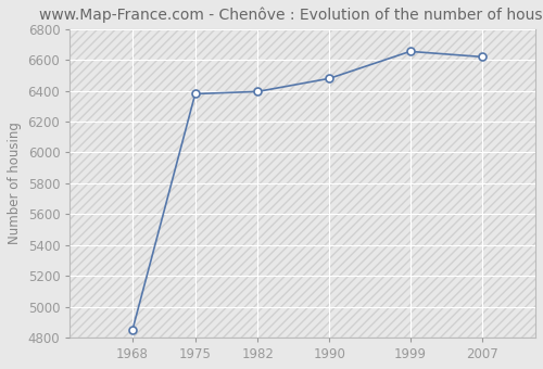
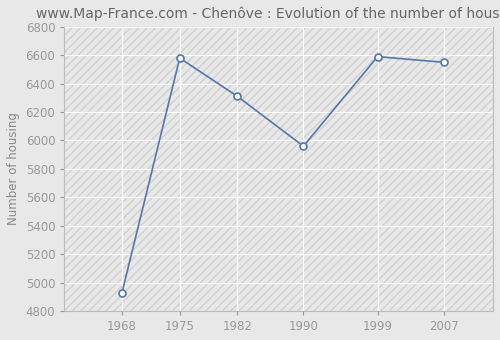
1968: 4850 -> 4930
1975: 6380 -> 6580
1982: 6400 -> 6310
1990: 6480 -> 5960
1999: 6660 -> 6590
2007: 6620 -> 6550
